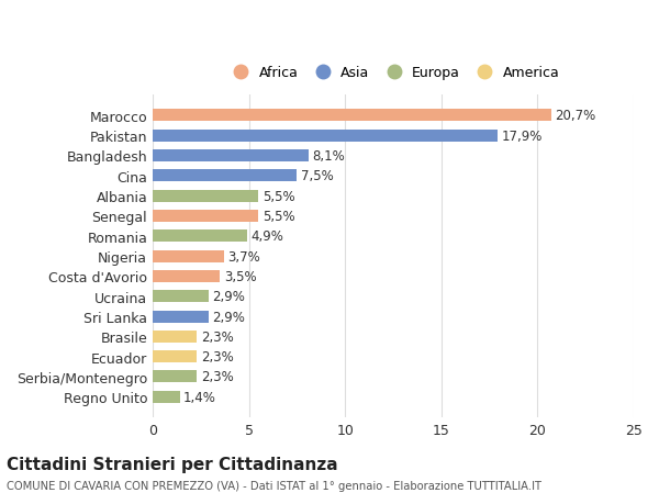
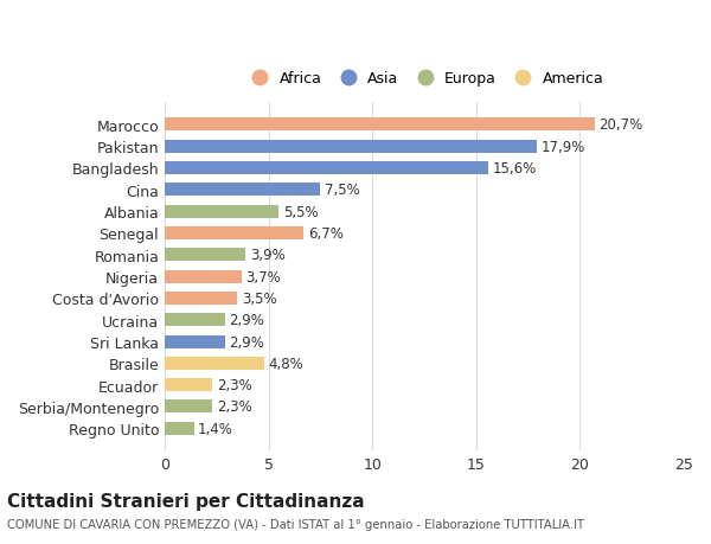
Bangladesh: 8,1% -> 15,6%
Senegal: 5,5% -> 6,7%
Romania: 4,9% -> 3,9%
Brasile: 2,3% -> 4,8%
